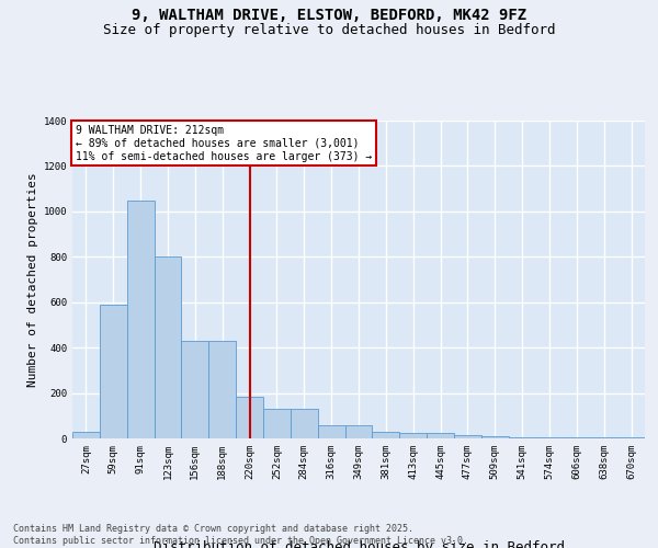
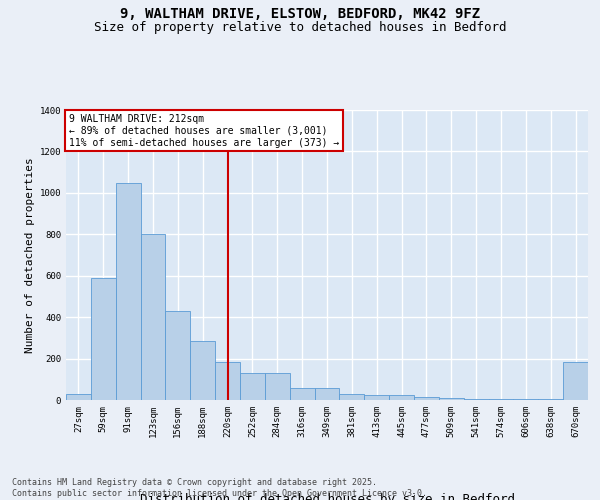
188sqm: 430 -> 285
670sqm: 5 -> 185
